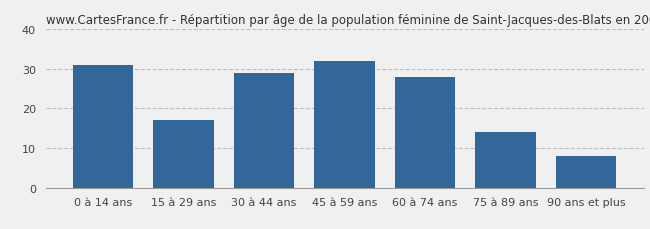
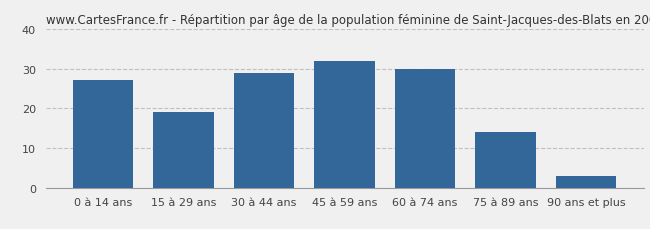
0 à 14 ans: 31 -> 27
15 à 29 ans: 17 -> 19
60 à 74 ans: 28 -> 30
90 ans et plus: 8 -> 3
